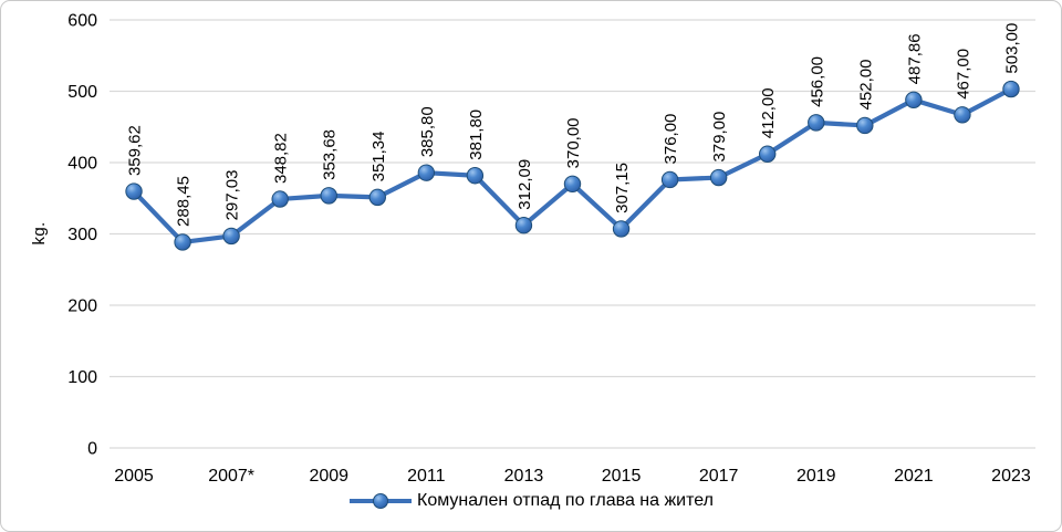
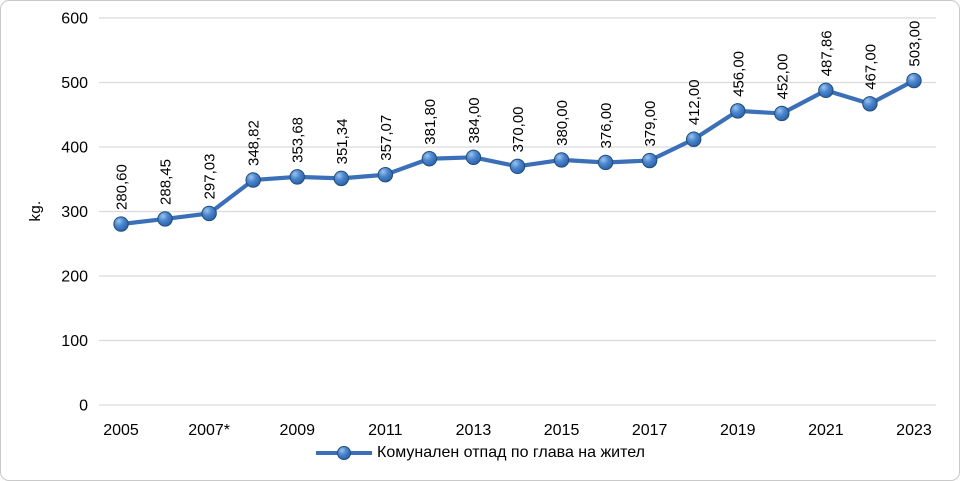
2005: 359,62 -> 280,60
2011: 385,80 -> 357,07
2013: 312,09 -> 384,00
2015: 307,15 -> 380,00
